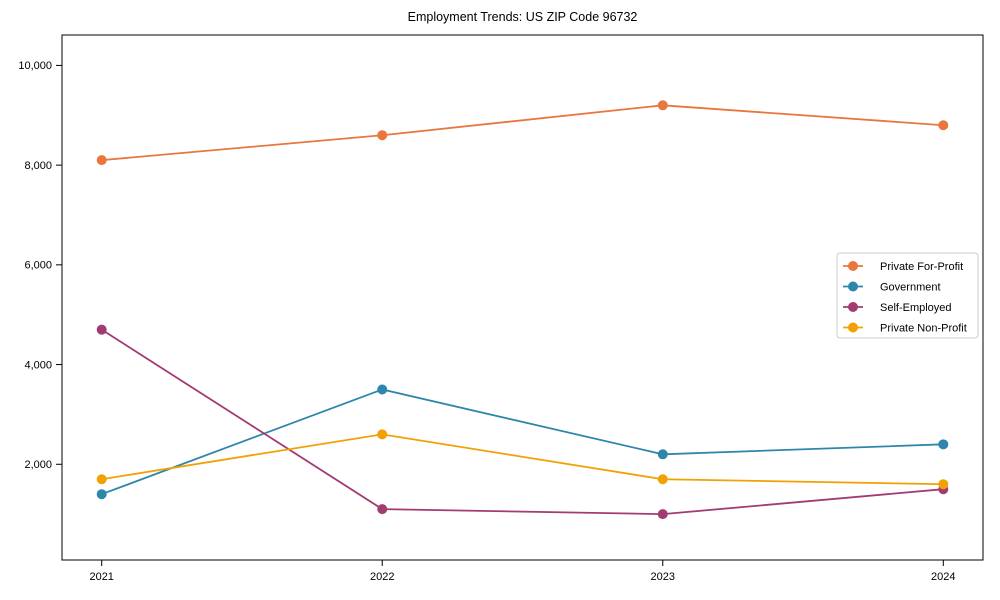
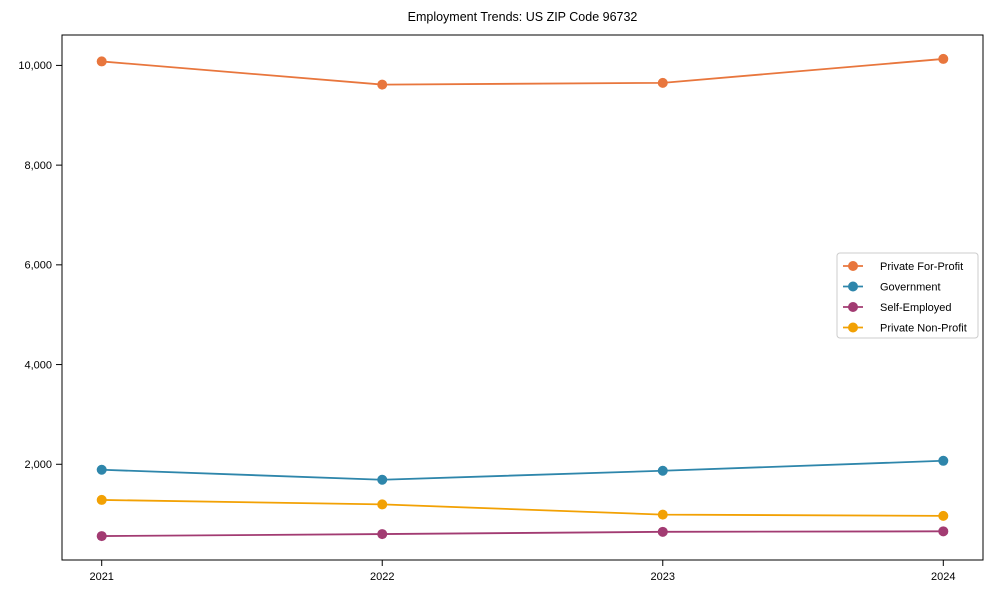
Private For-Profit/2021: 8100 -> 10100
Government/2021: 1400 -> 1900
Self-Employed/2021: 4700 -> 600
Private Non-Profit/2021: 1700 -> 1300
Private For-Profit/2022: 8600 -> 9600
Government/2022: 3500 -> 1700
Self-Employed/2022: 1100 -> 600
Private Non-Profit/2022: 2600 -> 1200
Private For-Profit/2023: 9200 -> 9600
Government/2023: 2200 -> 1900
Self-Employed/2023: 1000 -> 600
Private Non-Profit/2023: 1700 -> 1000
Private For-Profit/2024: 8800 -> 10100
Government/2024: 2400 -> 2100
Self-Employed/2024: 1500 -> 700
Private Non-Profit/2024: 1600 -> 1000
